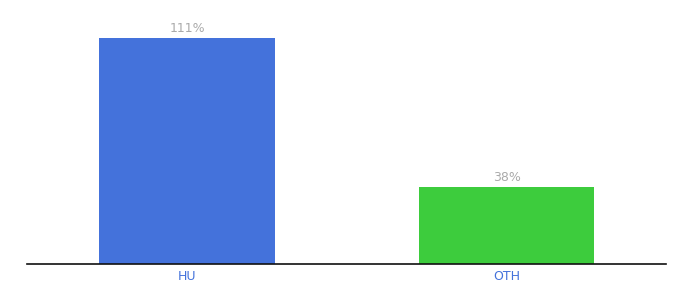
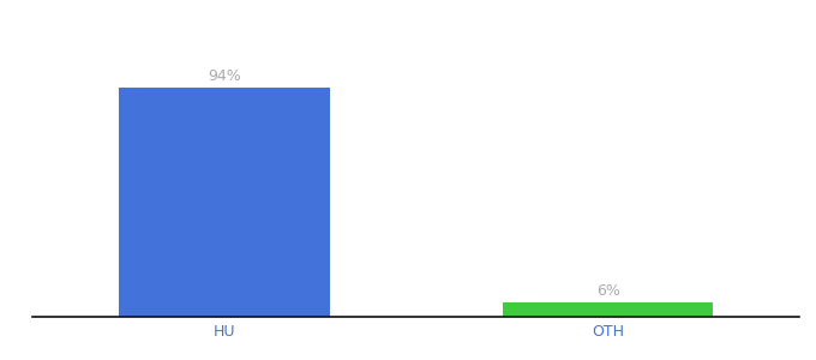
HU: 111% -> 94%
OTH: 38% -> 6%
